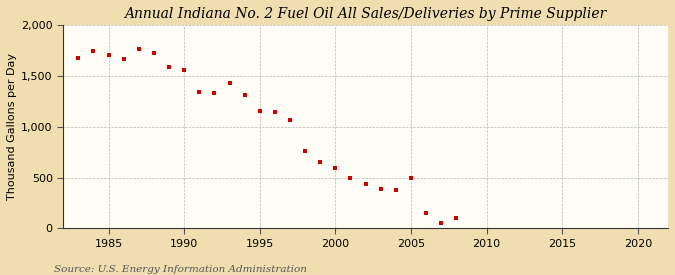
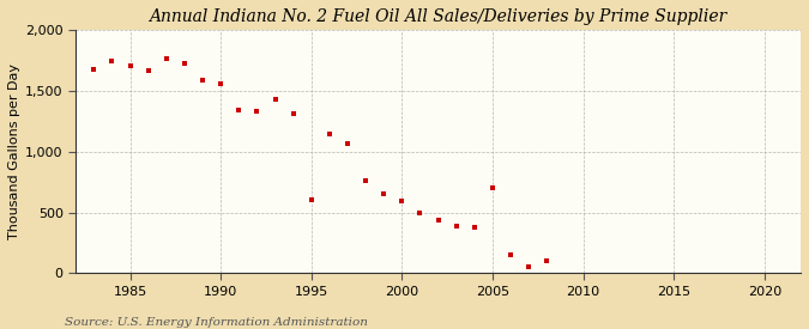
1995: 1,150 -> 600
2005: 500 -> 700
